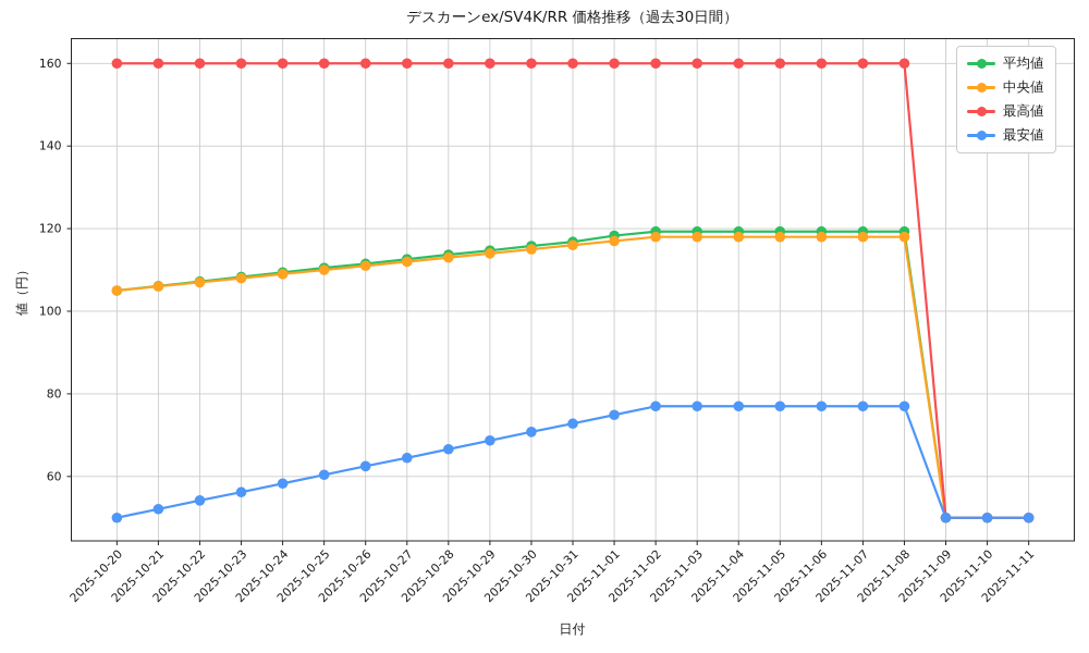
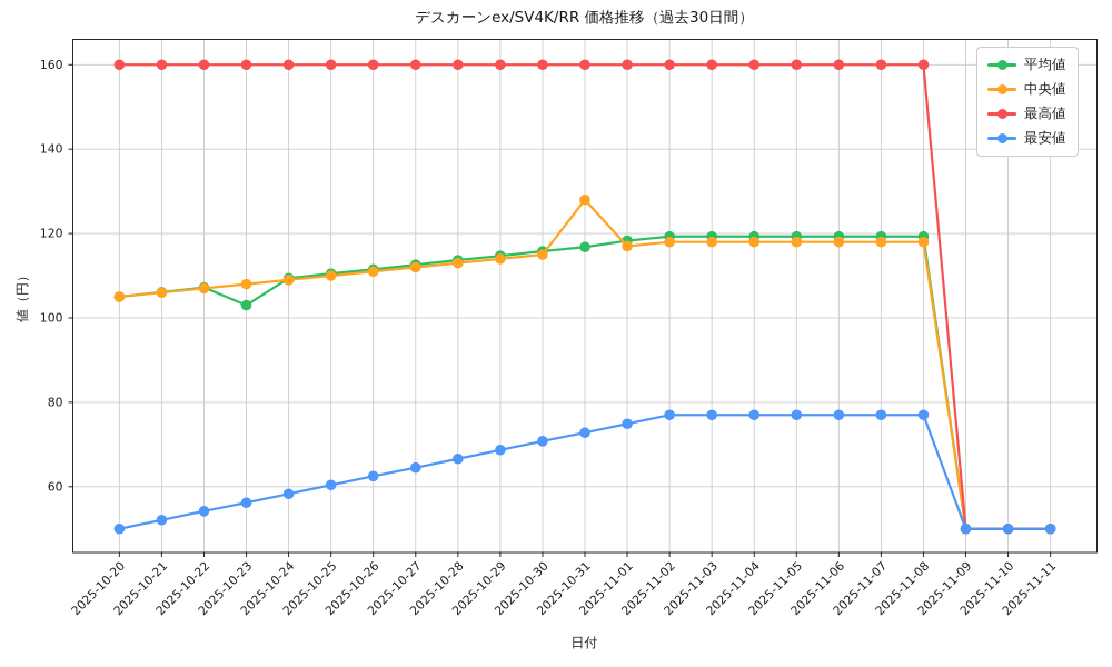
平均値/2025-10-23: 108 -> 103
中央値/2025-10-31: 116 -> 128
